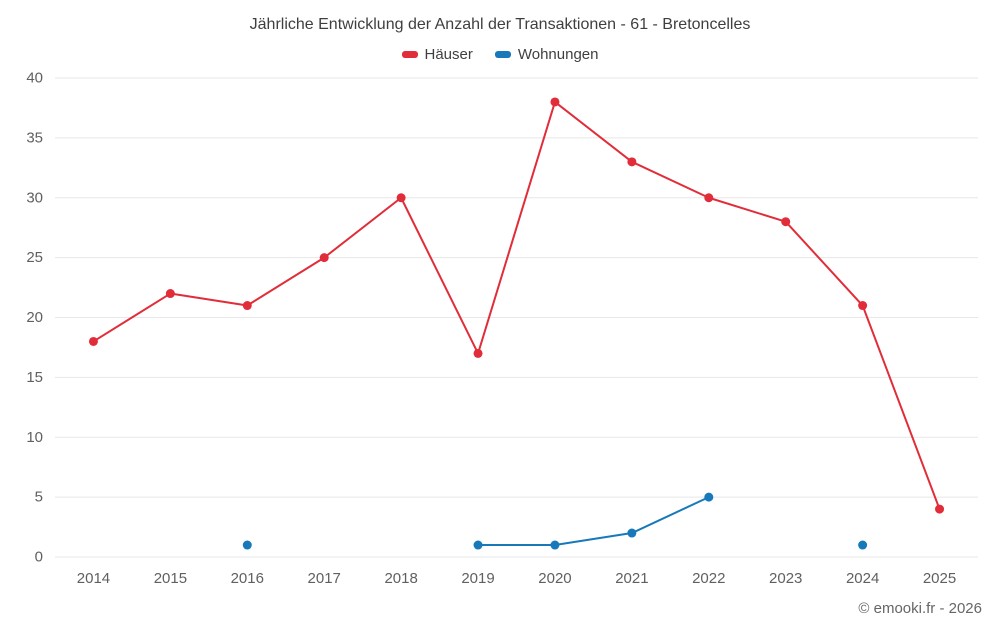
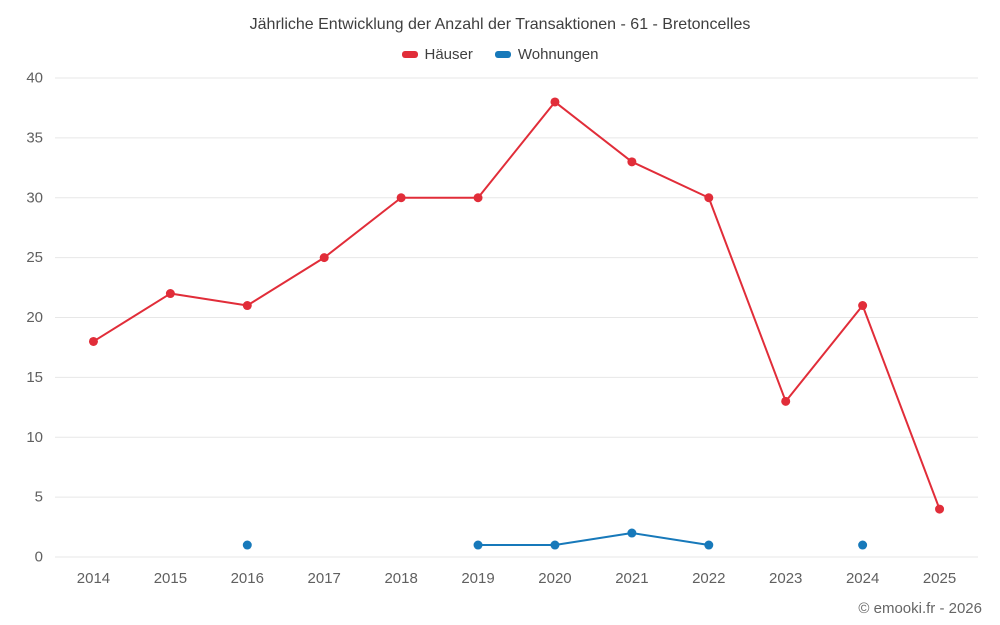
Häuser/2019: 17 -> 30
Wohnungen/2022: 5 -> 1
Häuser/2023: 28 -> 13
